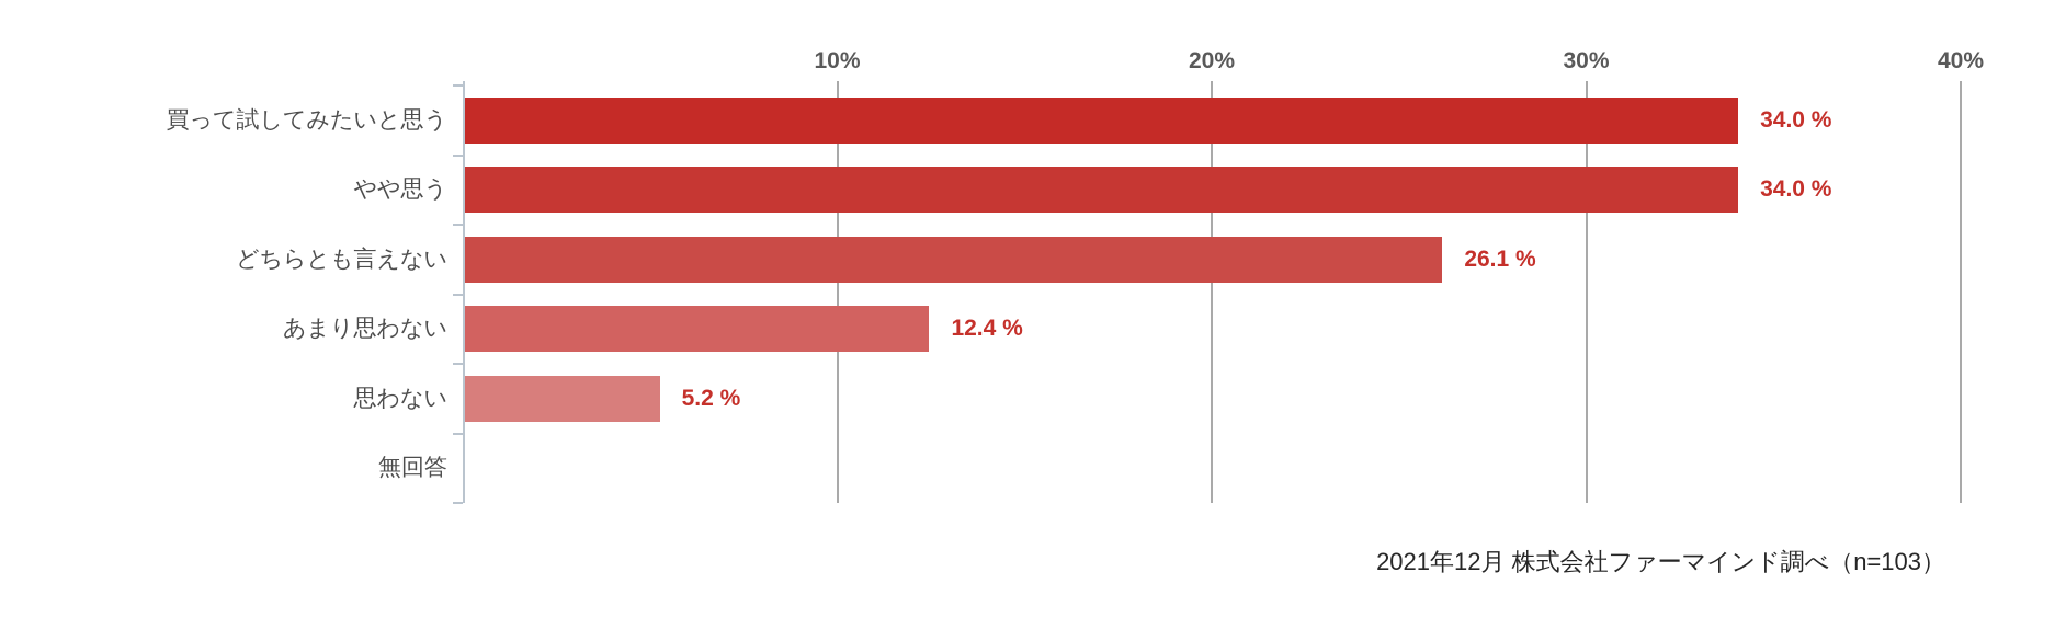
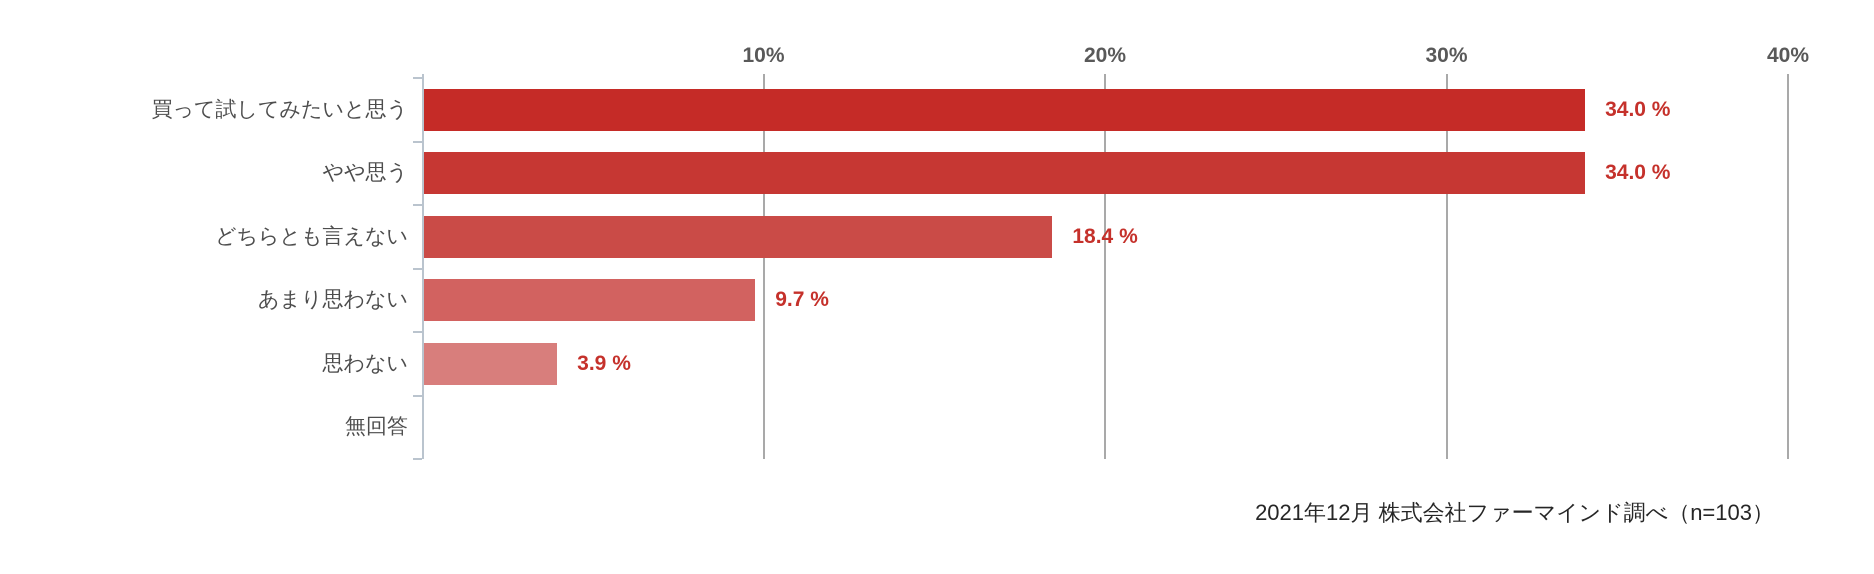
どちらとも言えない: 26.1 -> 18.4
あまり思わない: 12.4 -> 9.7
思わない: 5.2 -> 3.9
